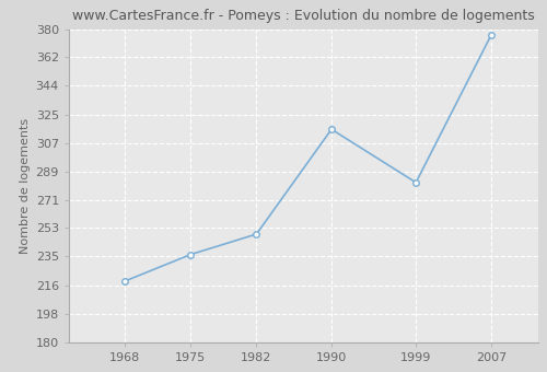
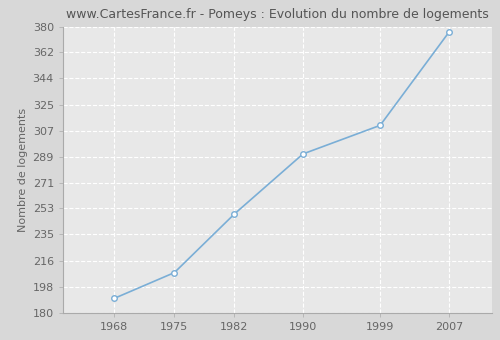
1968: 219 -> 190
1975: 236 -> 208
1990: 316 -> 291
1999: 282 -> 311
